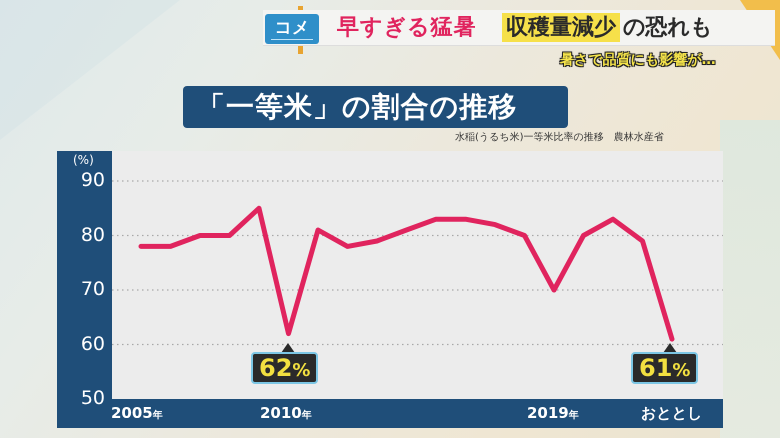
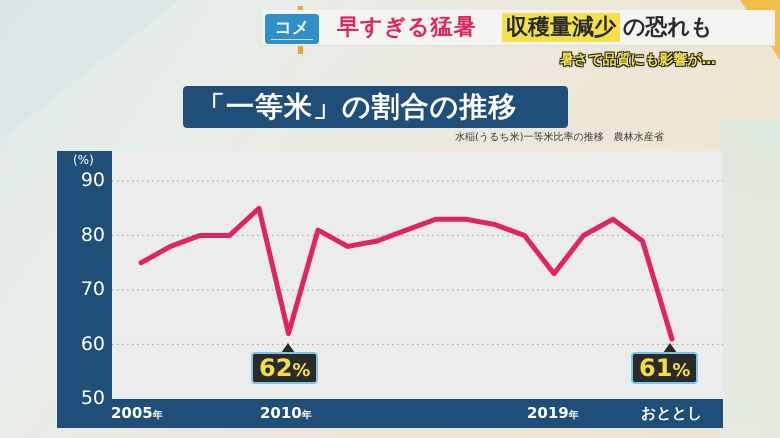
2005: 78 -> 75
2019: 70 -> 73
